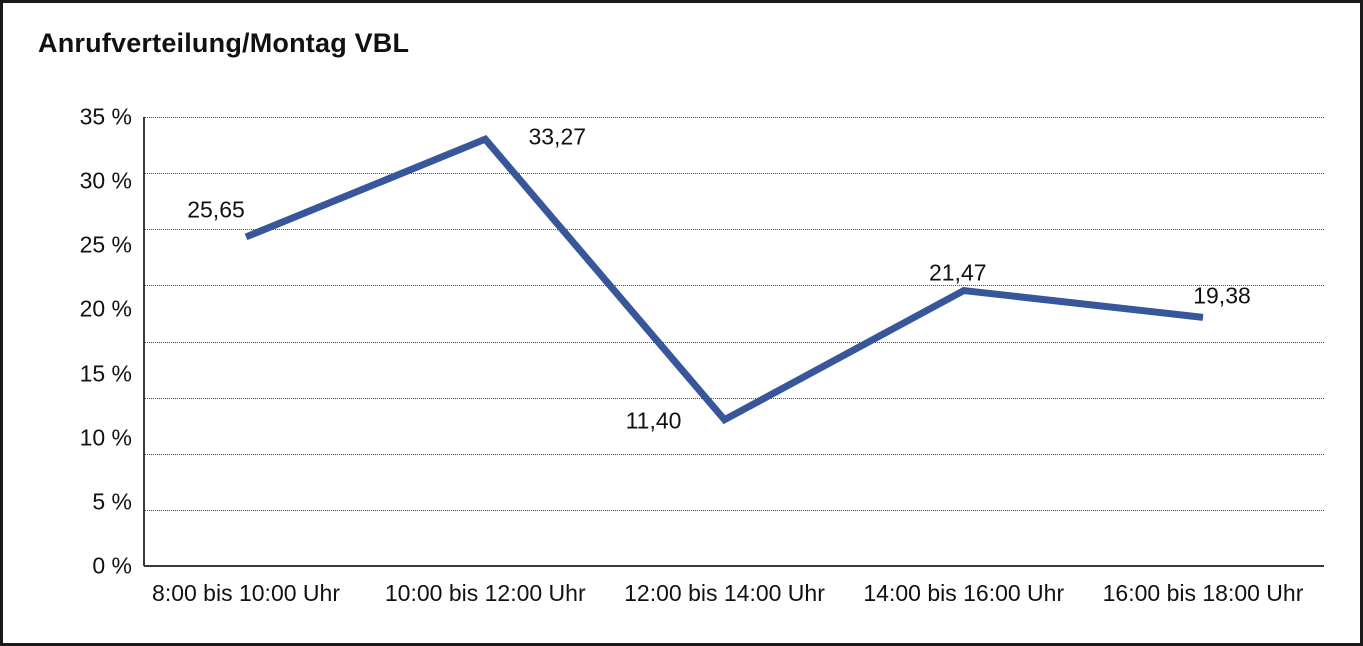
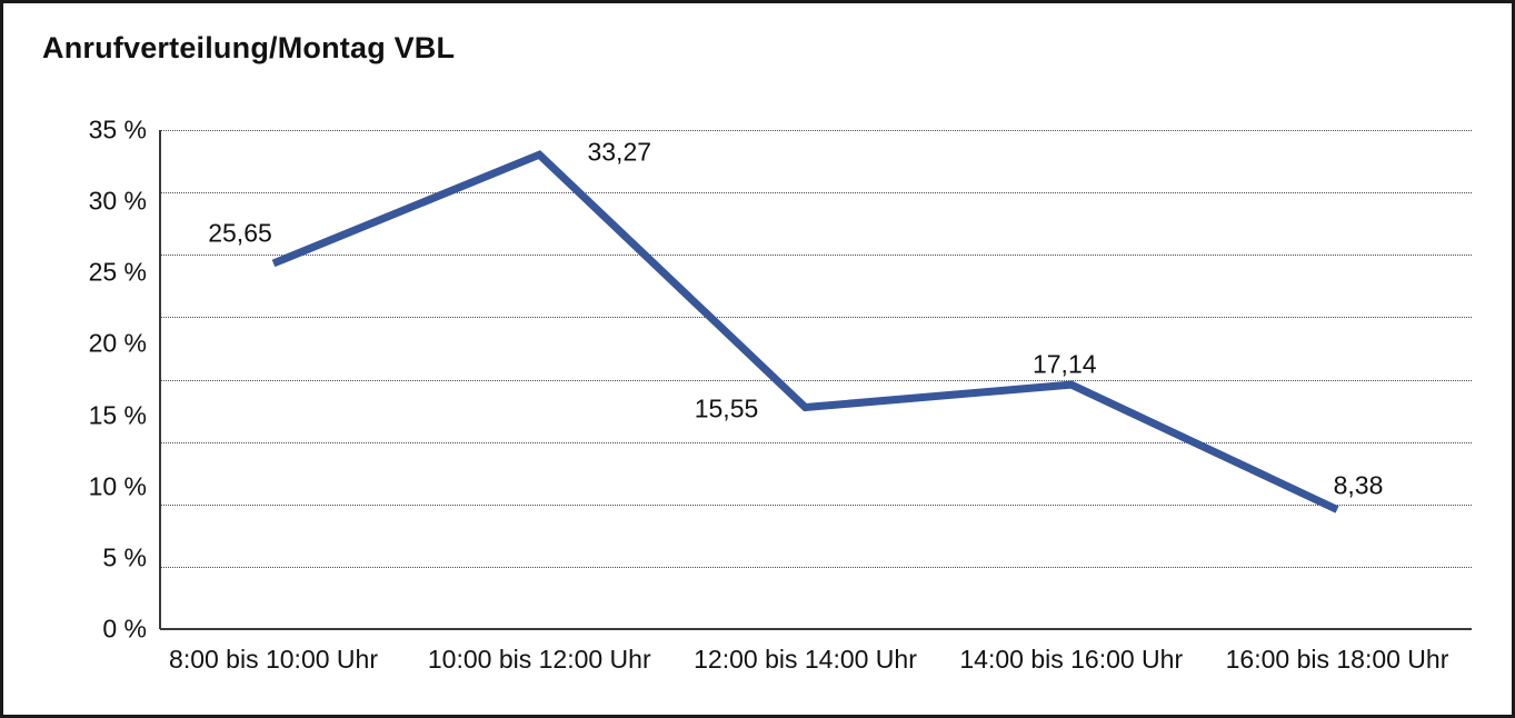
12:00 bis 14:00 Uhr: 11,40 -> 15,55
14:00 bis 16:00 Uhr: 21,47 -> 17,14
16:00 bis 18:00 Uhr: 19,38 -> 8,38
